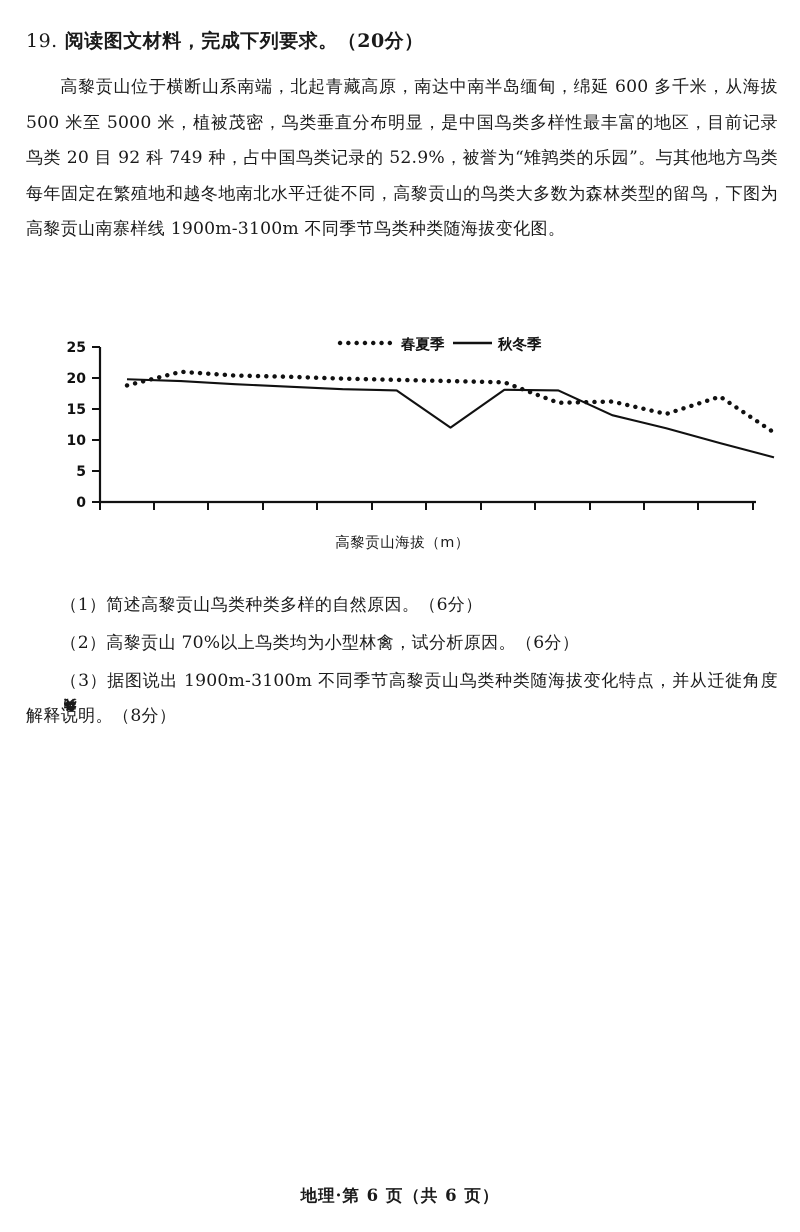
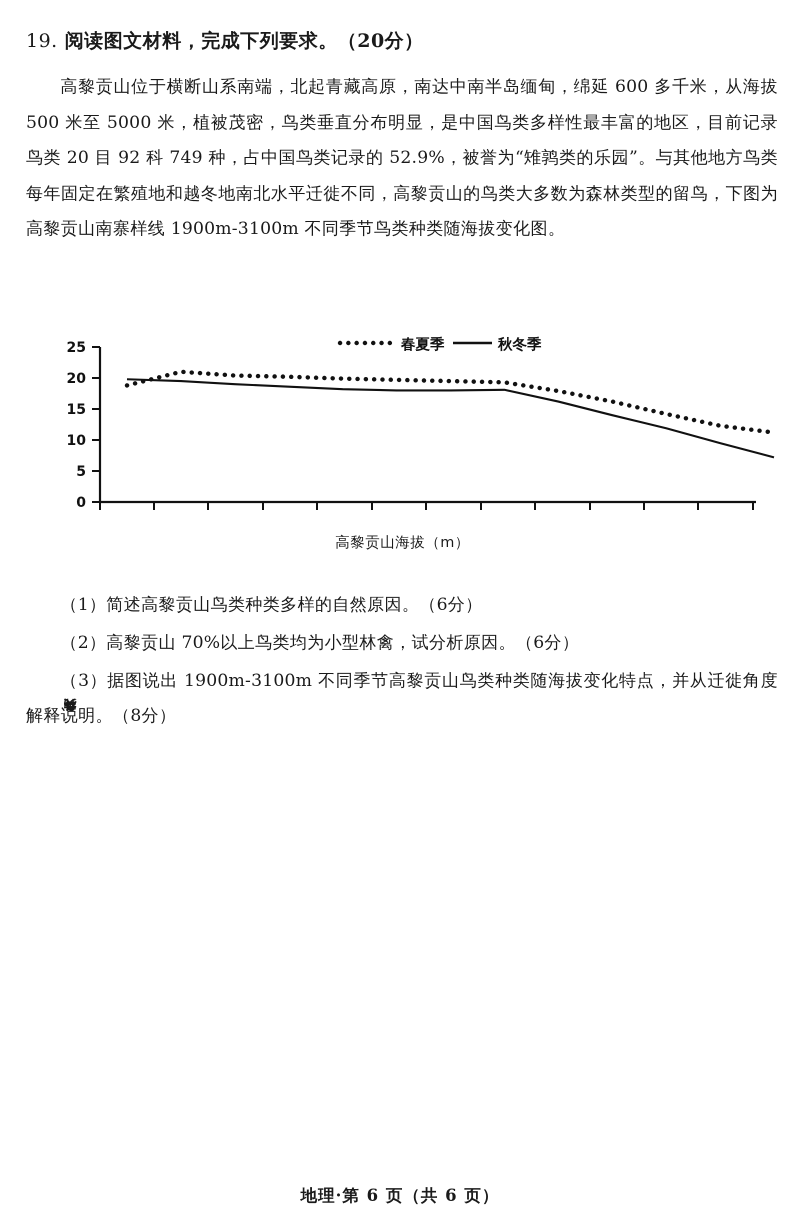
秋冬季/2500: 12 -> 18
春夏季/2700: 16 -> 18
秋冬季/2700: 18 -> 16
春夏季/3000: 17 -> 12
